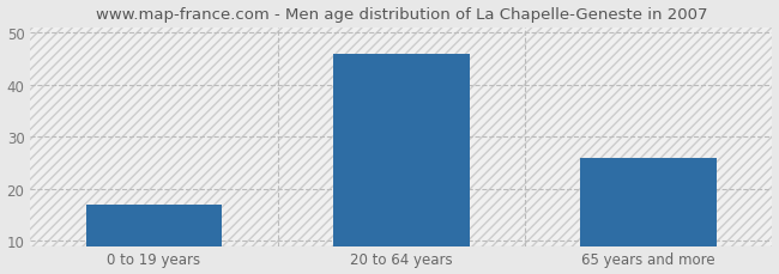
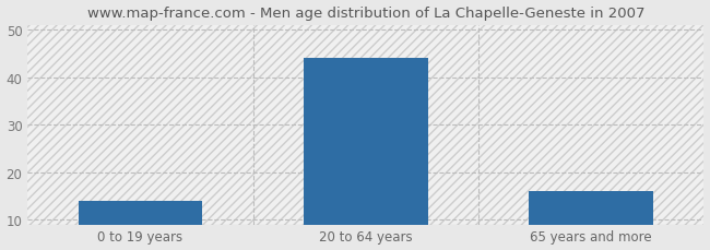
0 to 19 years: 17 -> 14
20 to 64 years: 46 -> 44
65 years and more: 26 -> 16
